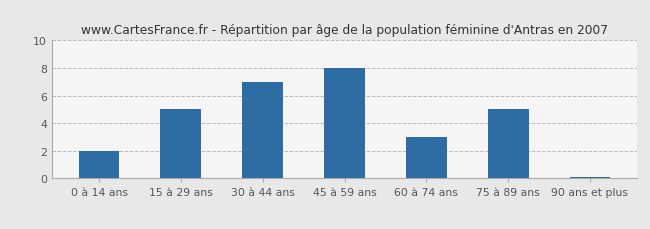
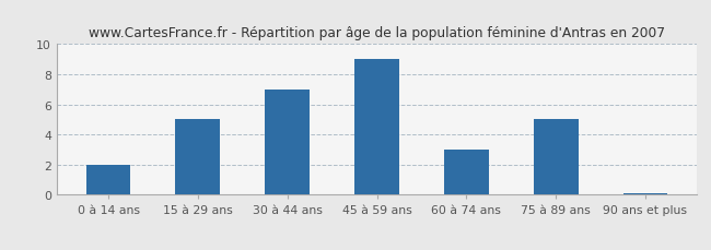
45 à 59 ans: 8.0 -> 9.0
